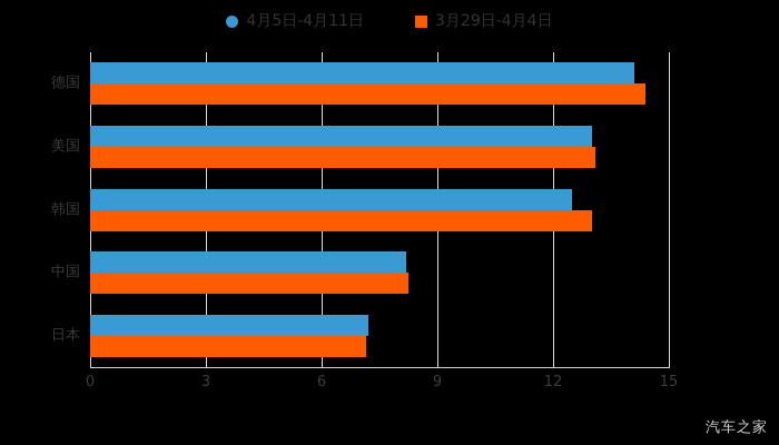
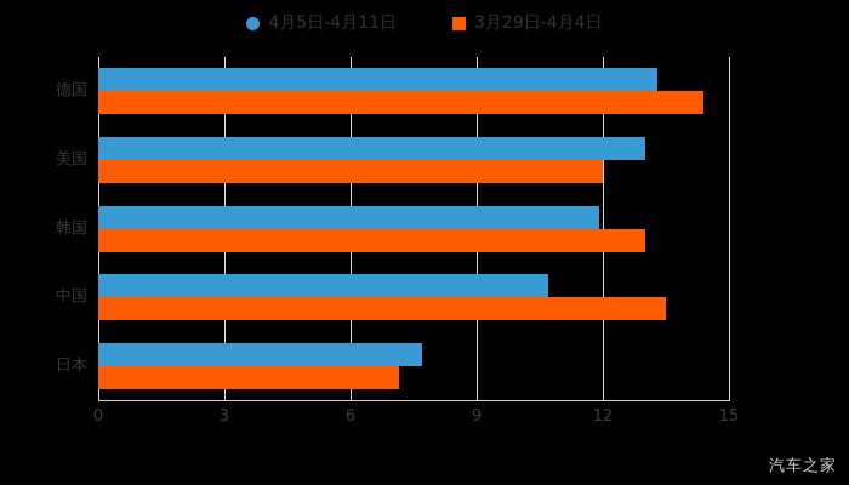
4月5日-4月11日/德国: 14.1 -> 13.3
3月29日-4月4日/美国: 13.1 -> 12.0
4月5日-4月11日/韩国: 12.5 -> 11.9
4月5日-4月11日/中国: 8.2 -> 10.7
3月29日-4月4日/中国: 8.2 -> 13.5
4月5日-4月11日/日本: 7.2 -> 7.7
